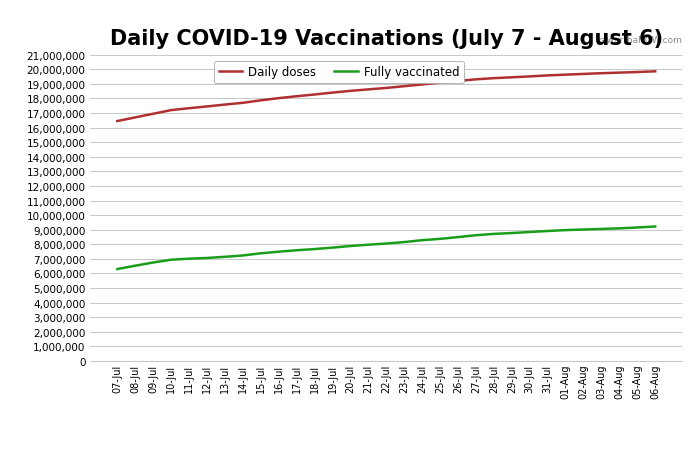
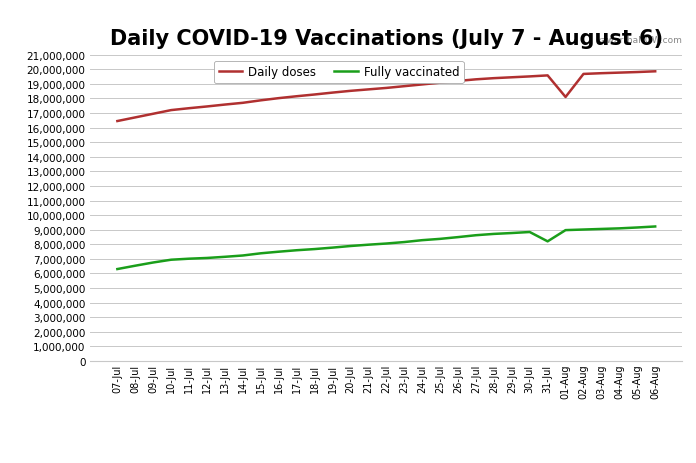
Fully vaccinated/31-Jul: 8,900,000 -> 8,200,000
Daily doses/01-Aug: 19,600,000 -> 18,100,000
